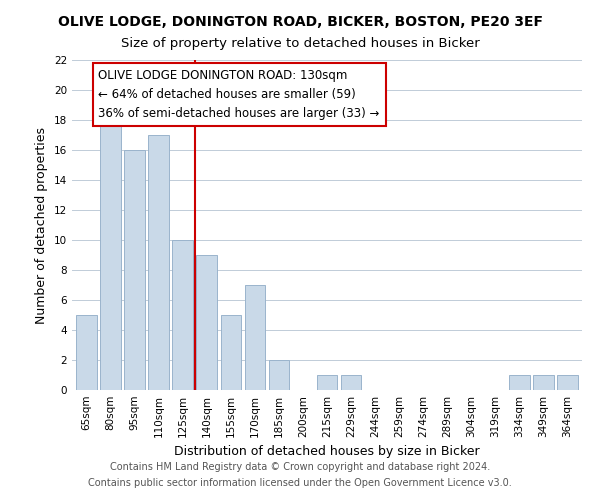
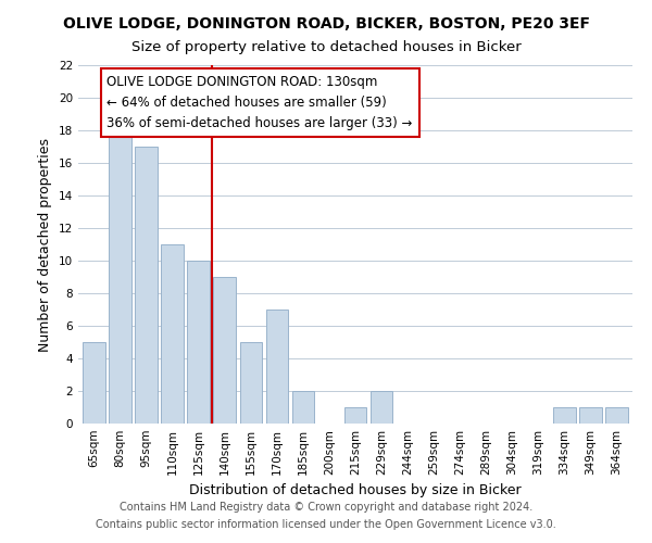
95sqm: 16 -> 17
110sqm: 17 -> 11
229sqm: 1 -> 2
